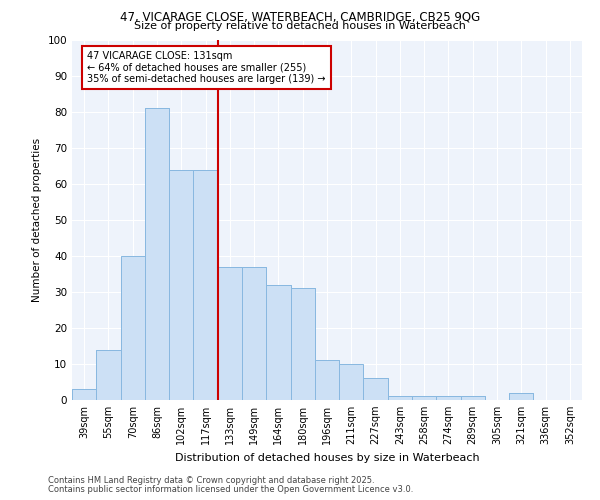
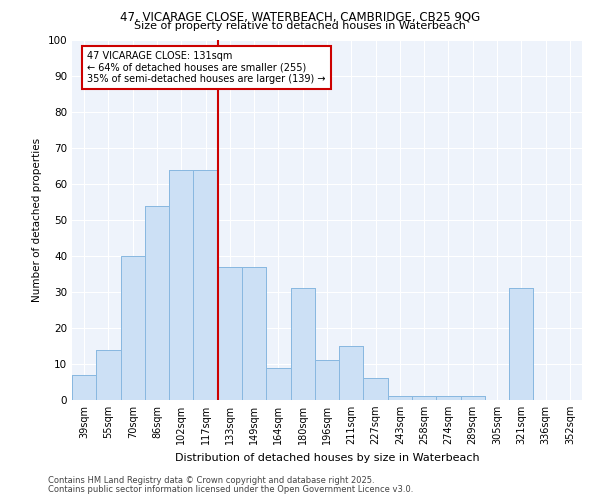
39sqm: 3 -> 7
86sqm: 81 -> 54
164sqm: 32 -> 9
211sqm: 10 -> 15
321sqm: 2 -> 31
